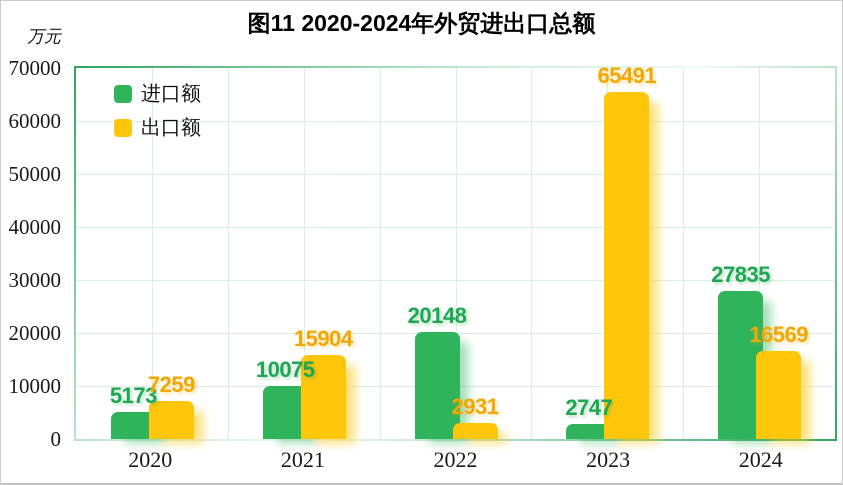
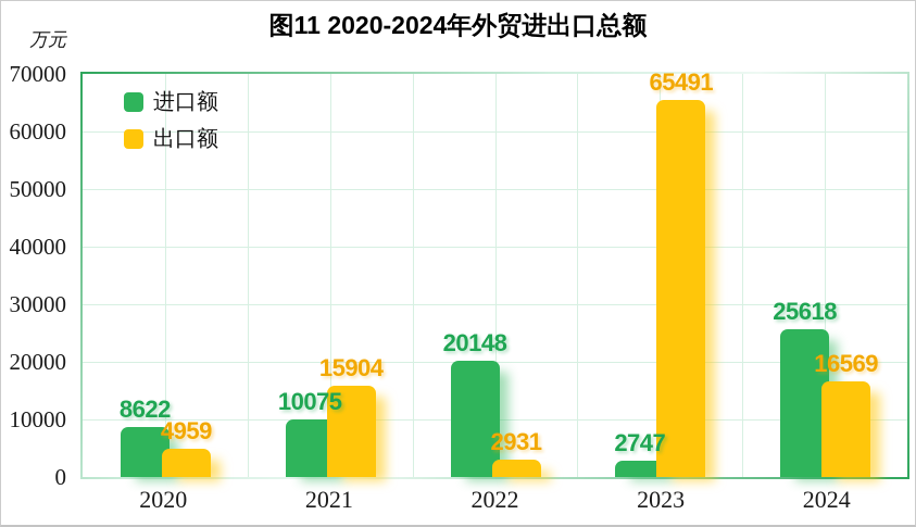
进口额/2020: 5173 -> 8622
出口额/2020: 7259 -> 4959
进口额/2024: 27835 -> 25618
